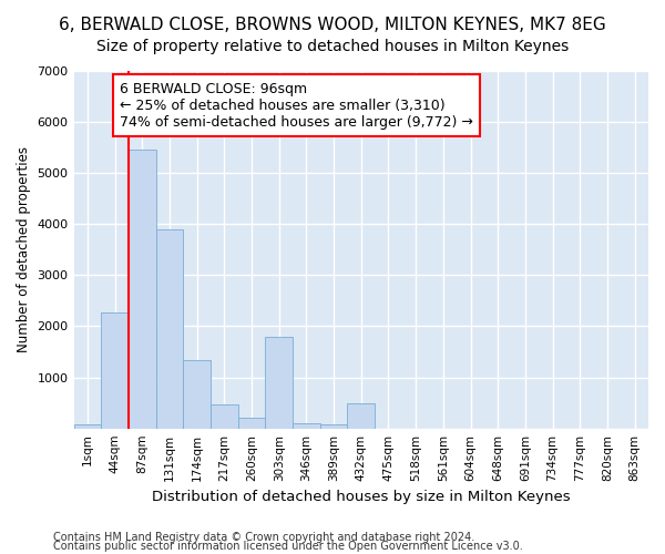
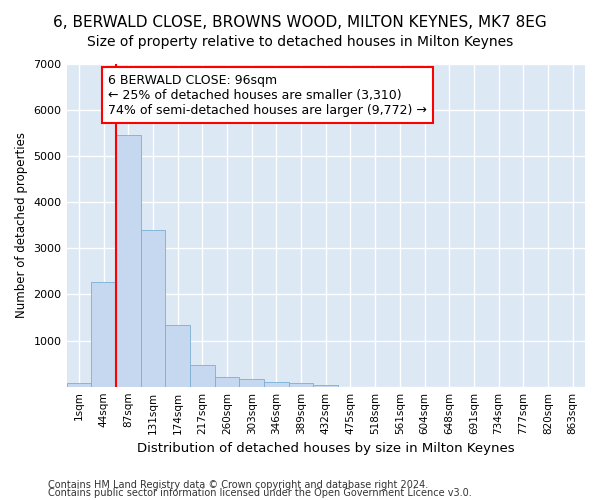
131sqm: 3900 -> 3400
303sqm: 1800 -> 160
432sqm: 500 -> 40
